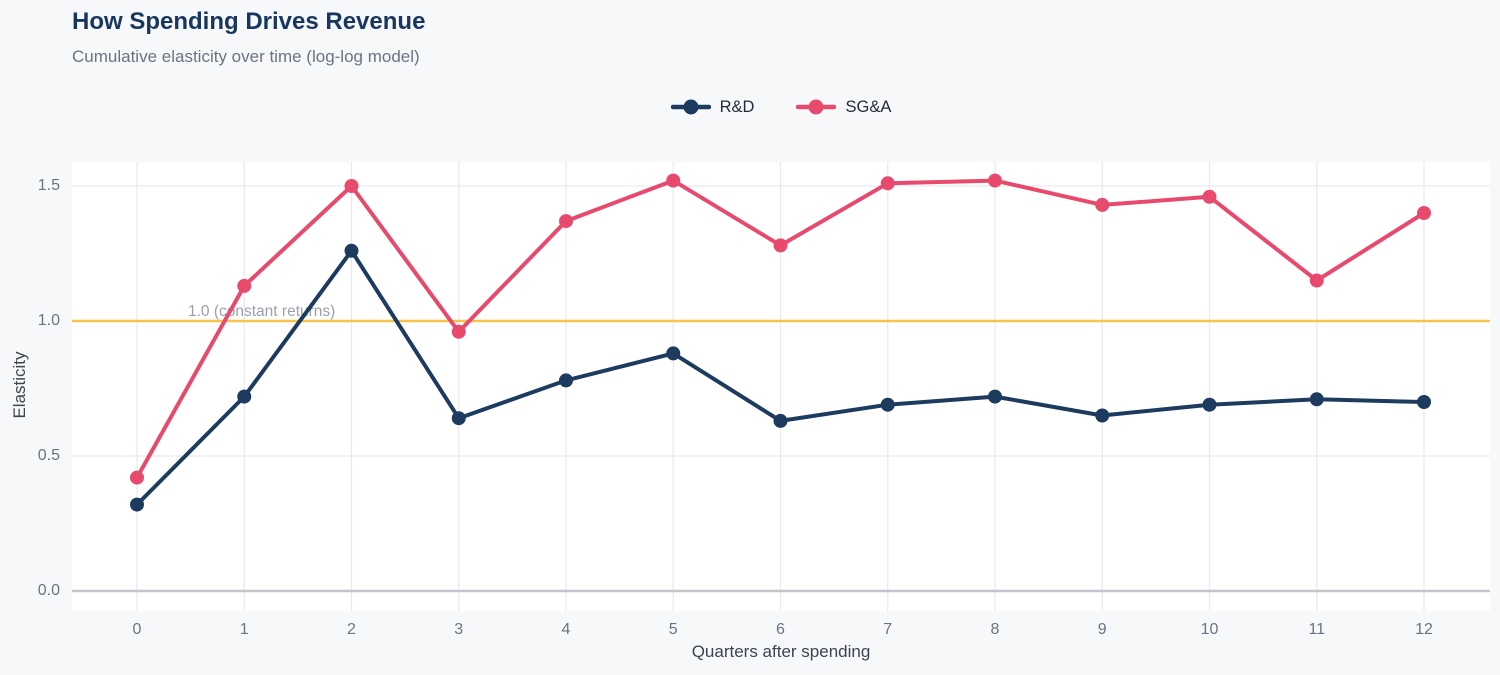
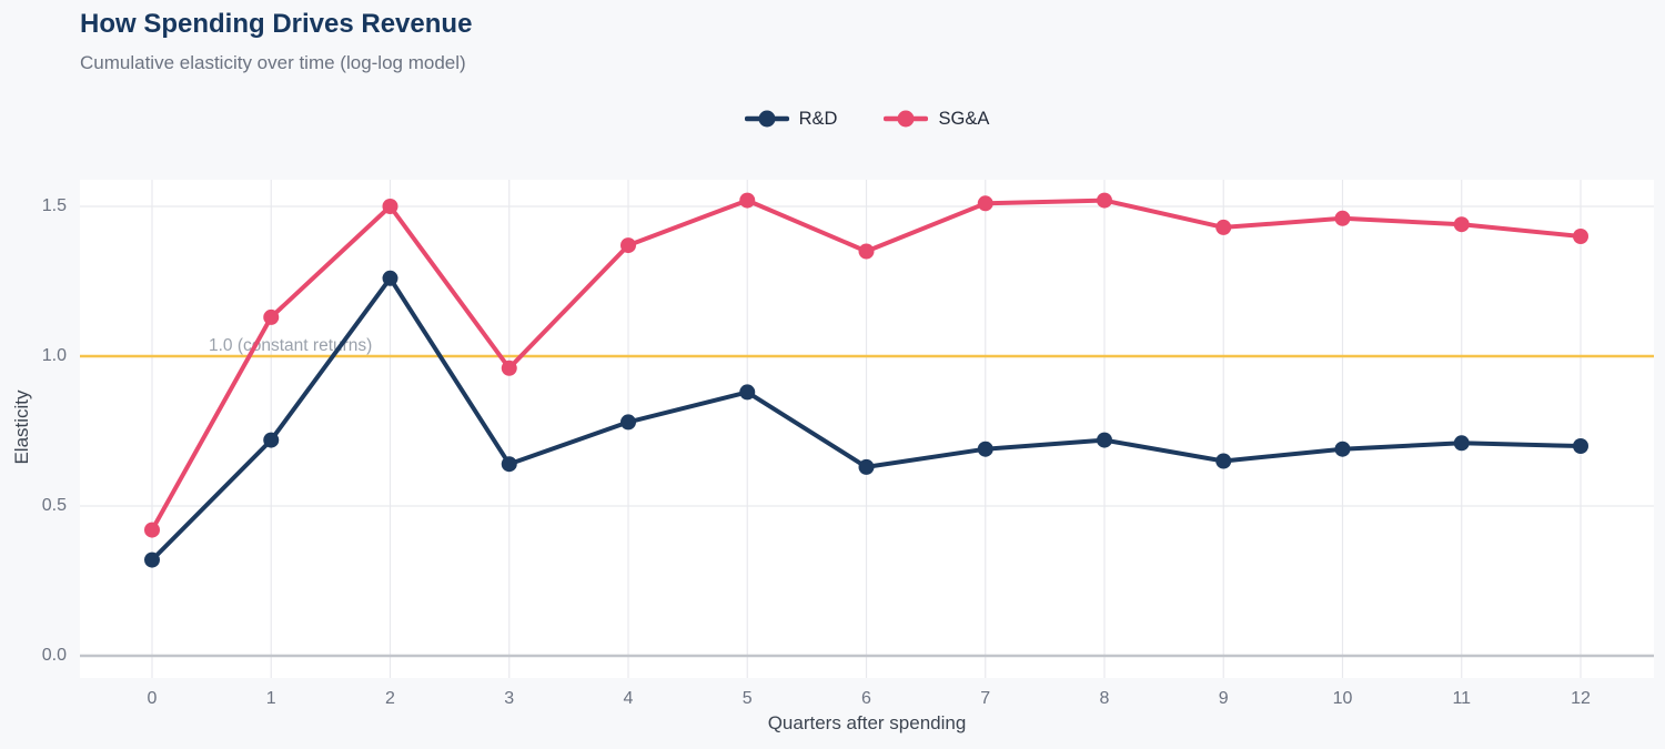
SG&A/6: 1.28 -> 1.35
SG&A/11: 1.15 -> 1.44
